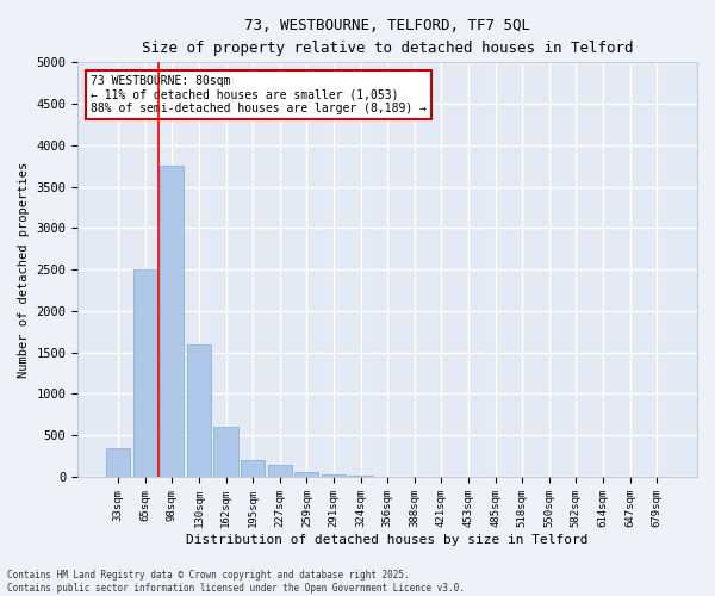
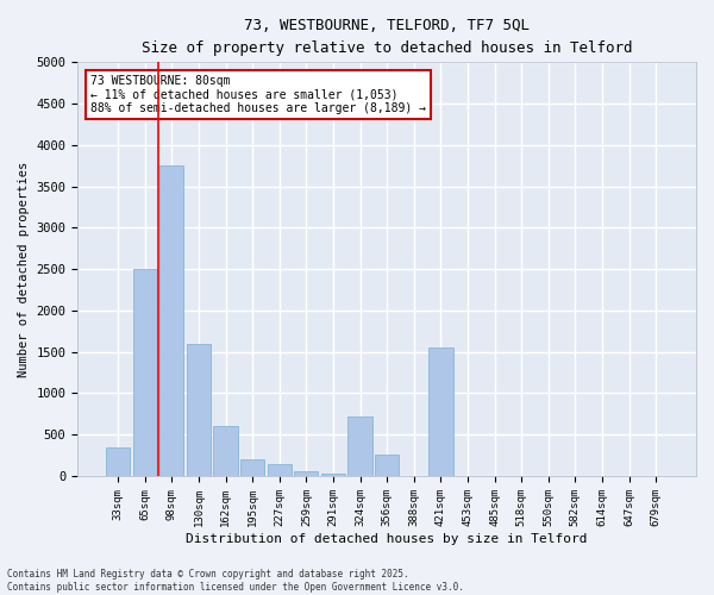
324sqm: 10 -> 720
356sqm: 0 -> 260
421sqm: 0 -> 1560
